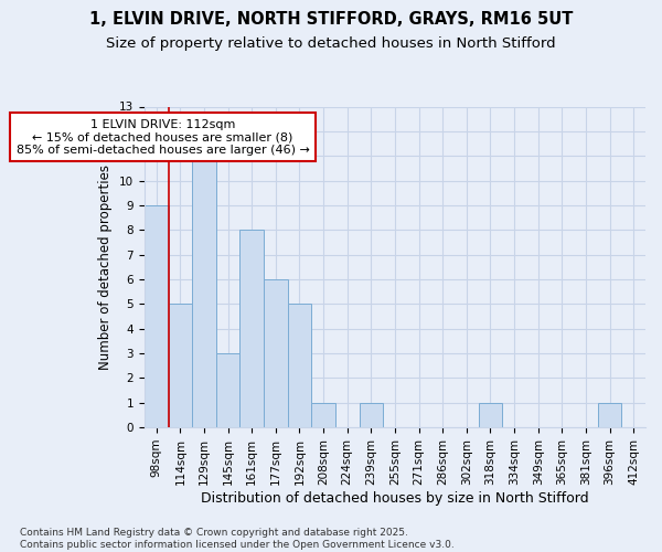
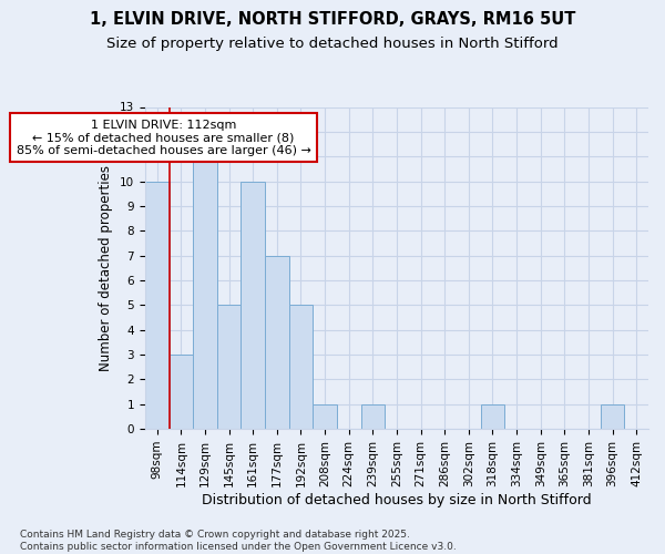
98sqm: 9 -> 10
114sqm: 5 -> 3
145sqm: 3 -> 5
161sqm: 8 -> 10
177sqm: 6 -> 7
